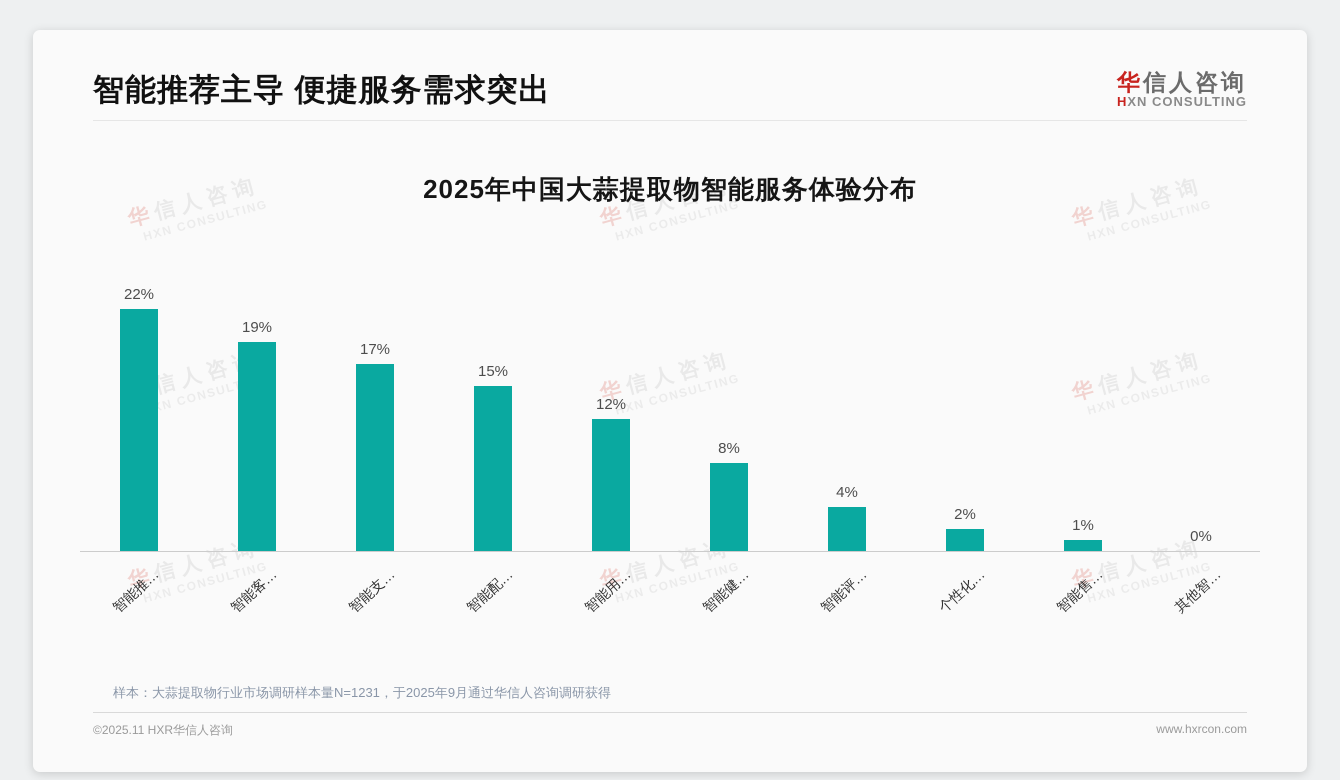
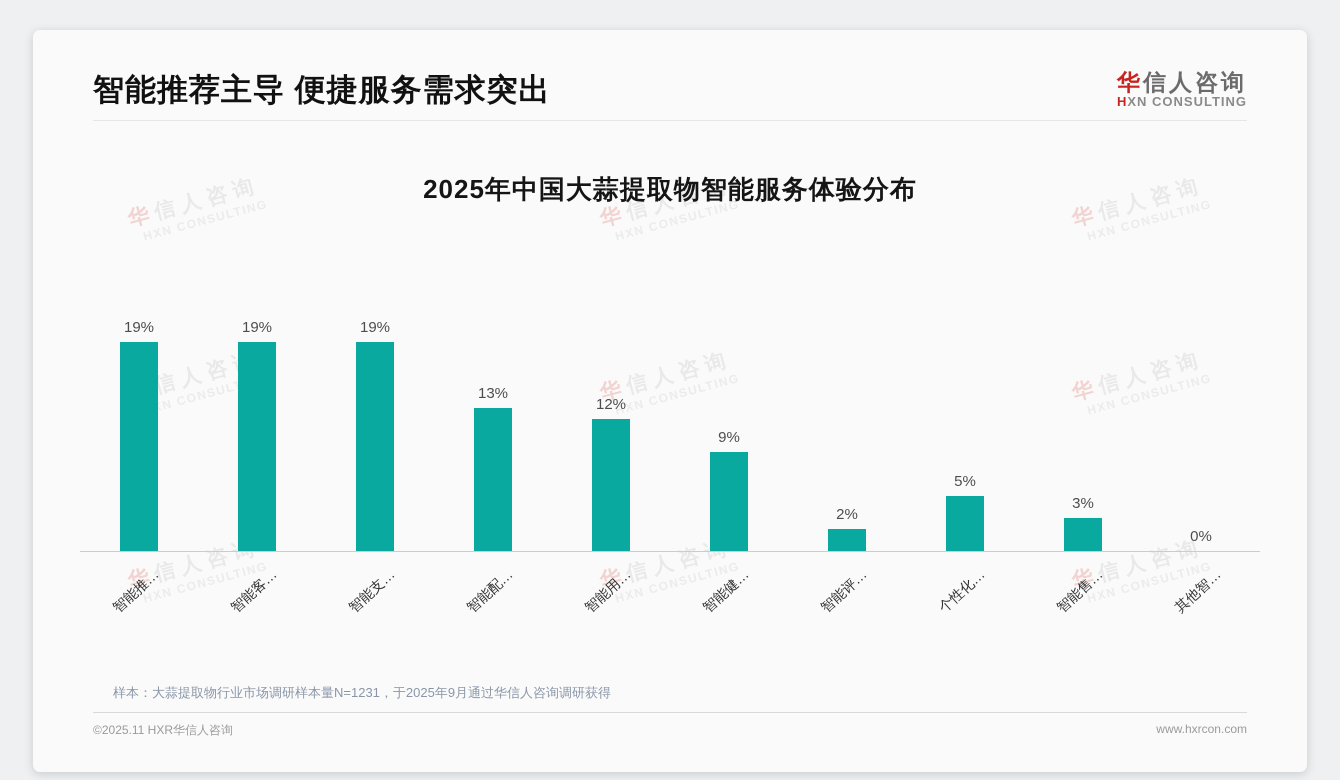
智能推…: 22% -> 19%
智能支…: 17% -> 19%
智能配…: 15% -> 13%
智能健…: 8% -> 9%
智能评…: 4% -> 2%
个性化…: 2% -> 5%
智能售…: 1% -> 3%
